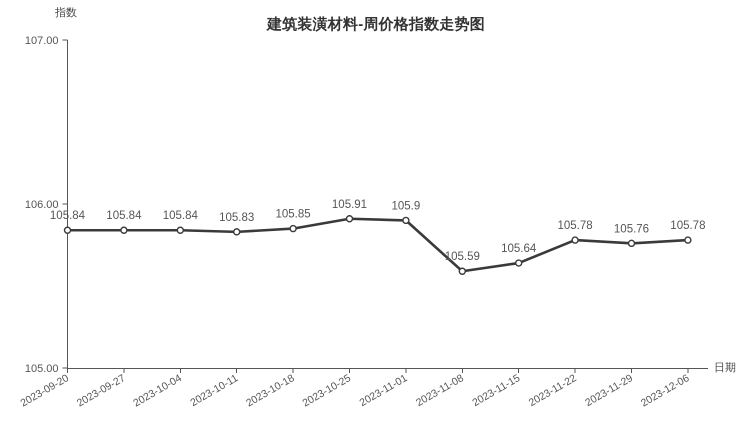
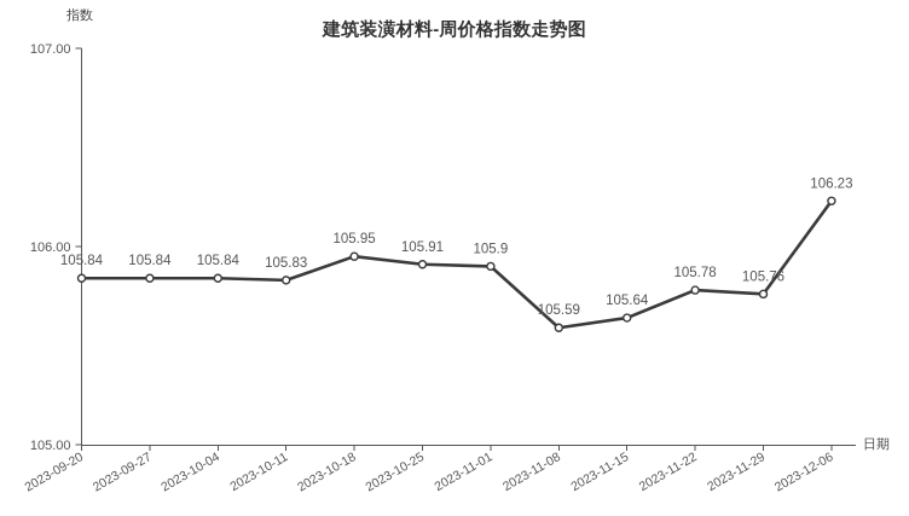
2023-10-18: 105.85 -> 105.95
2023-12-06: 105.78 -> 106.23
